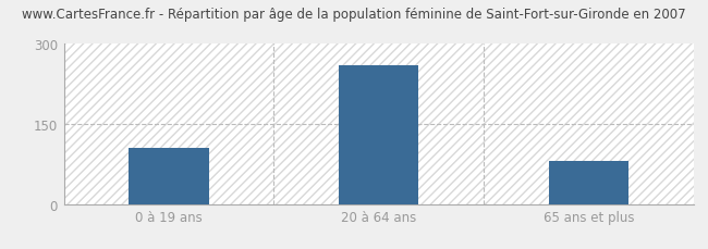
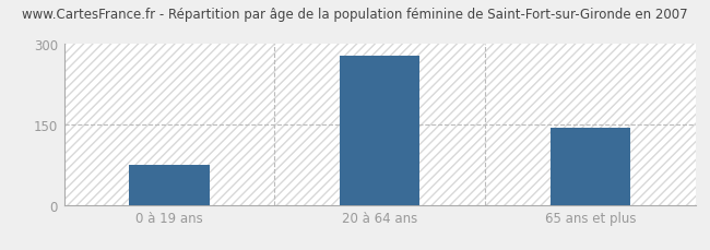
0 à 19 ans: 105 -> 75
20 à 64 ans: 260 -> 278
65 ans et plus: 80 -> 143
